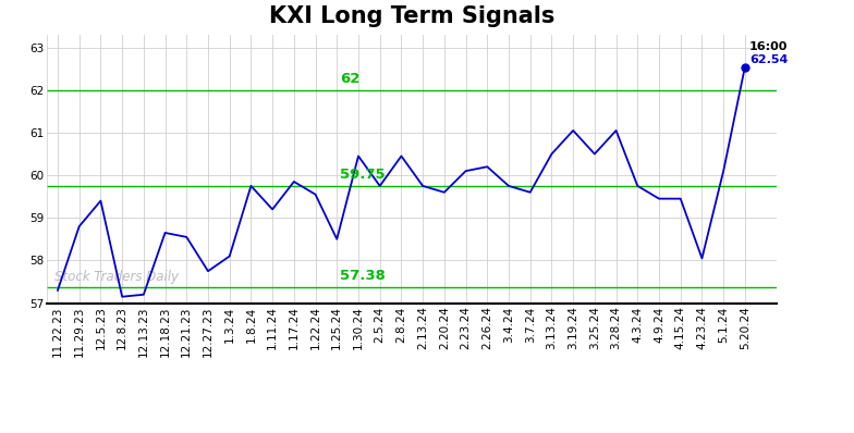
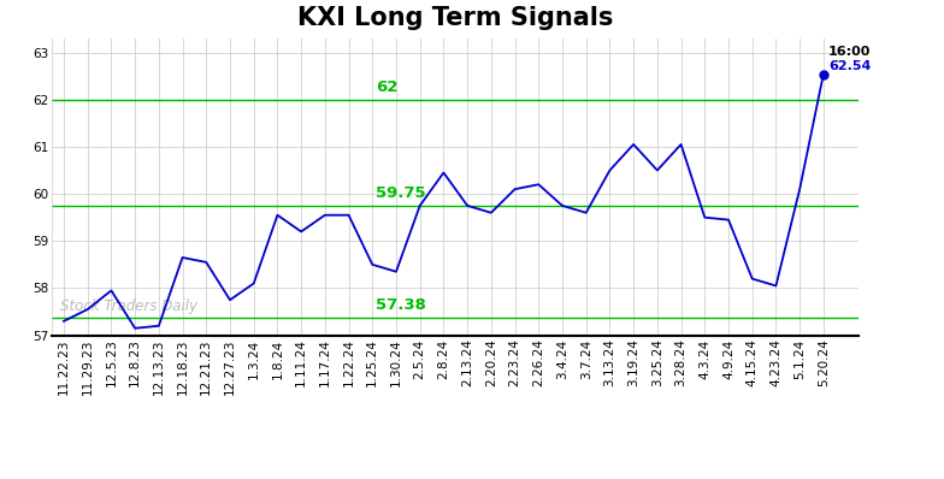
11.29.23: 58.80 -> 57.55
12.5.23: 59.40 -> 57.95
1.8.24: 59.75 -> 59.55
1.17.24: 59.85 -> 59.55
1.30.24: 60.45 -> 58.35
4.3.24: 59.75 -> 59.50
4.15.24: 59.45 -> 58.20
